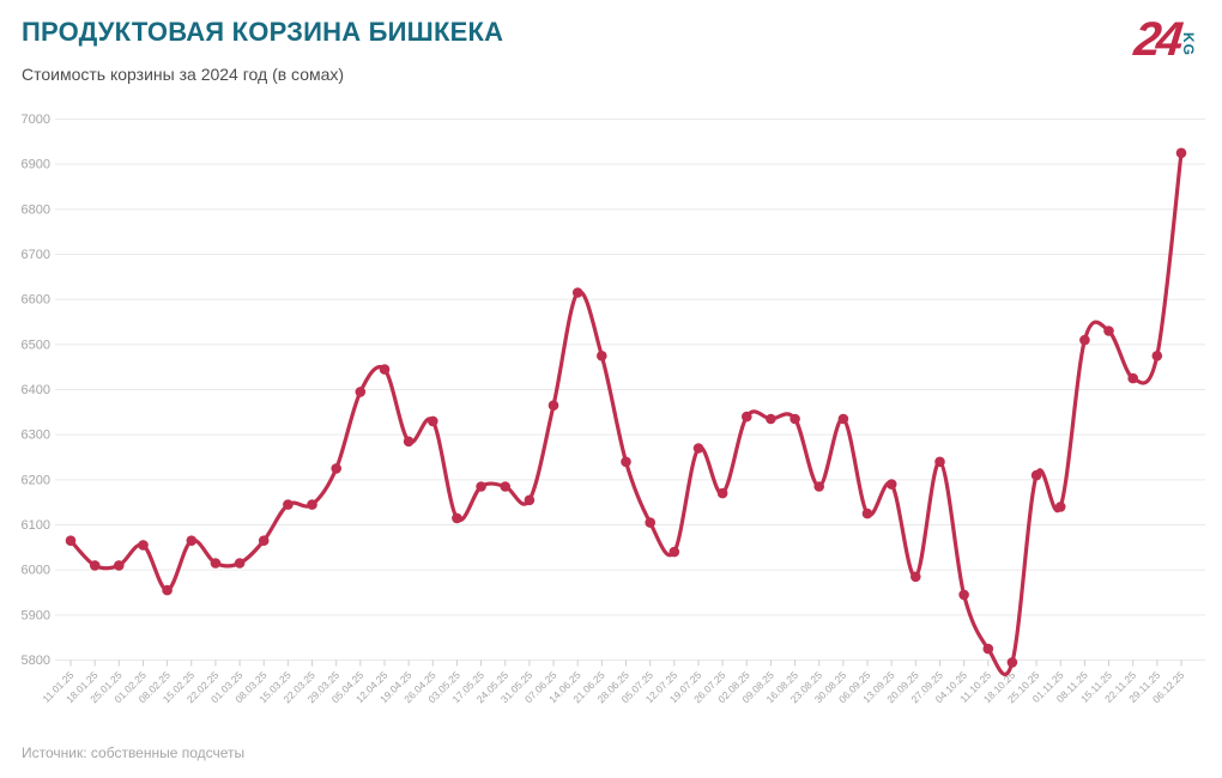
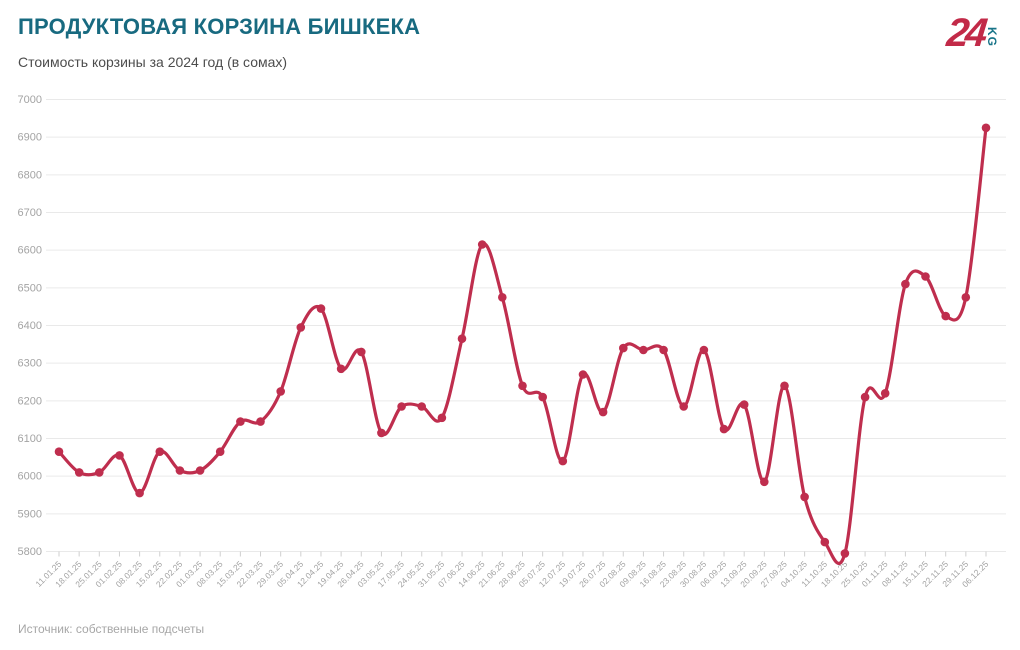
05.07.25: 6100 -> 6210
01.11.25: 6140 -> 6220
